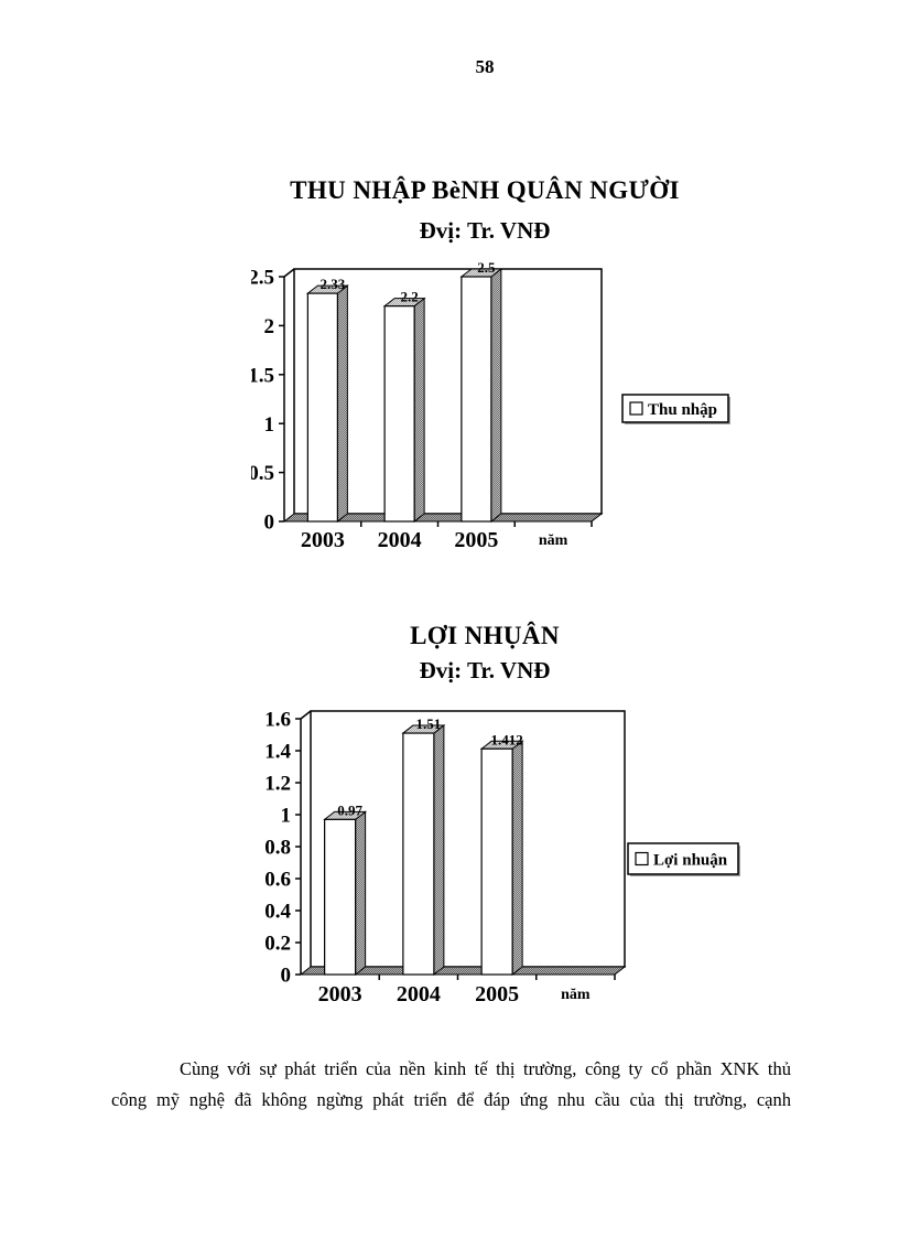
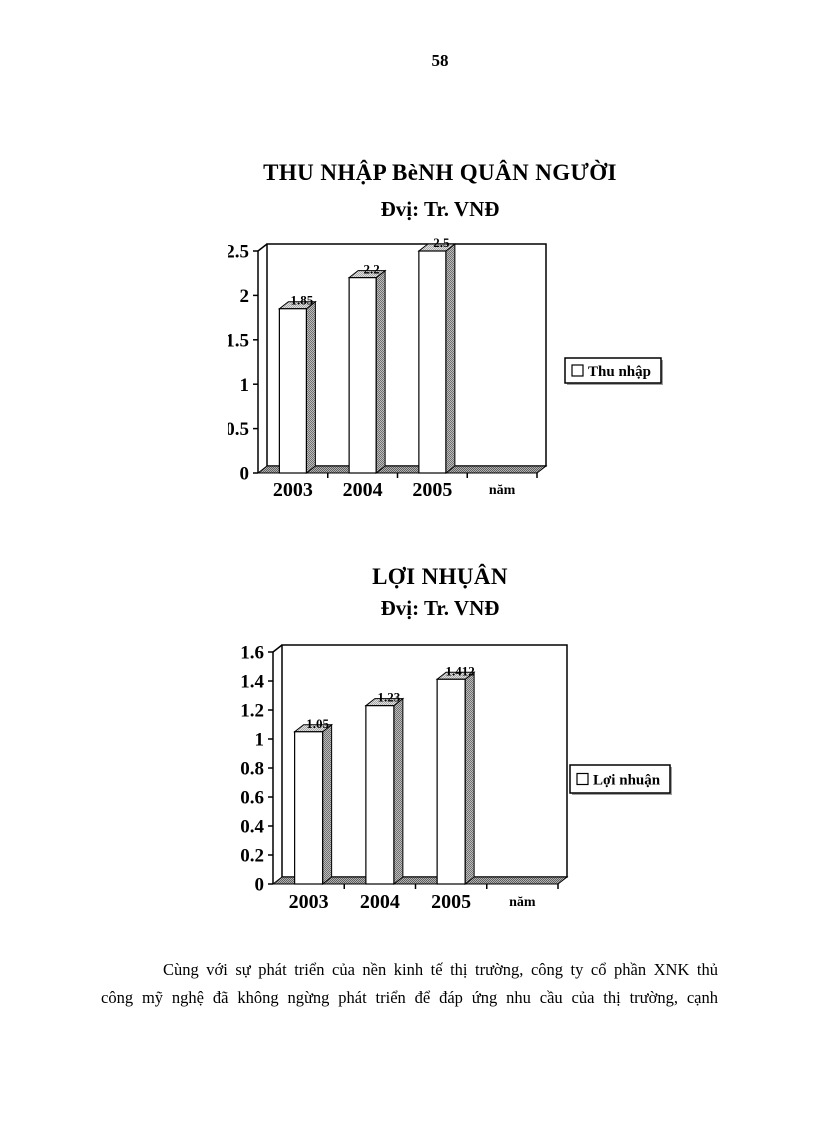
THU NHẬP BèNH QUÂN NGƯỜI/2003: 2.33 -> 1.85
LỢI NHỤÂN/2003: 0.97 -> 1.05
LỢI NHỤÂN/2004: 1.51 -> 1.23
